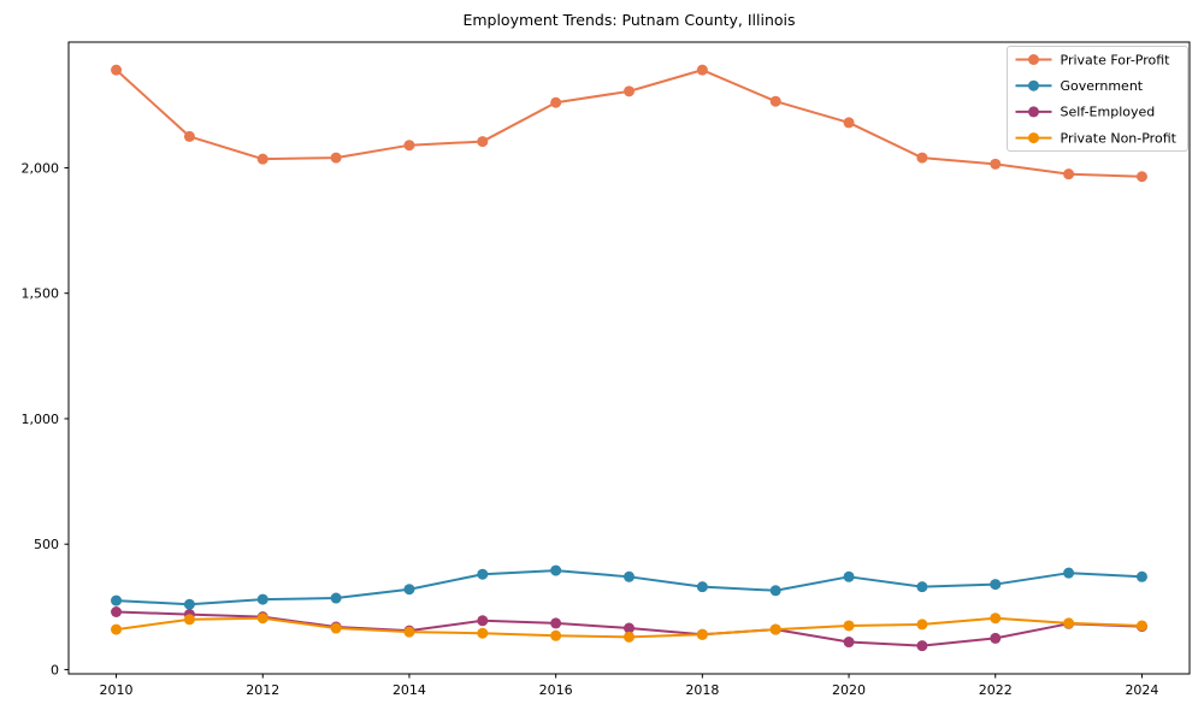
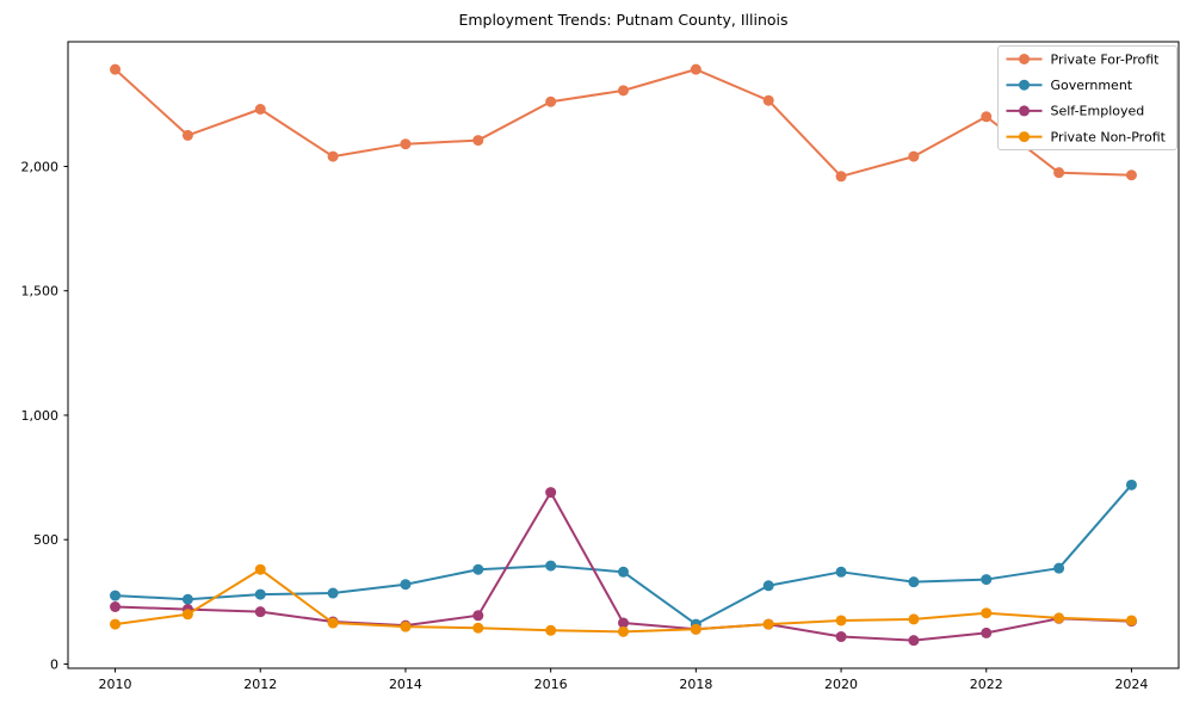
Private For-Profit/2012: 2040 -> 2230
Private Non-Profit/2012: 200 -> 380
Self-Employed/2016: 180 -> 690
Government/2018: 330 -> 160
Private For-Profit/2020: 2180 -> 1960
Private For-Profit/2022: 2020 -> 2200
Government/2024: 370 -> 720
